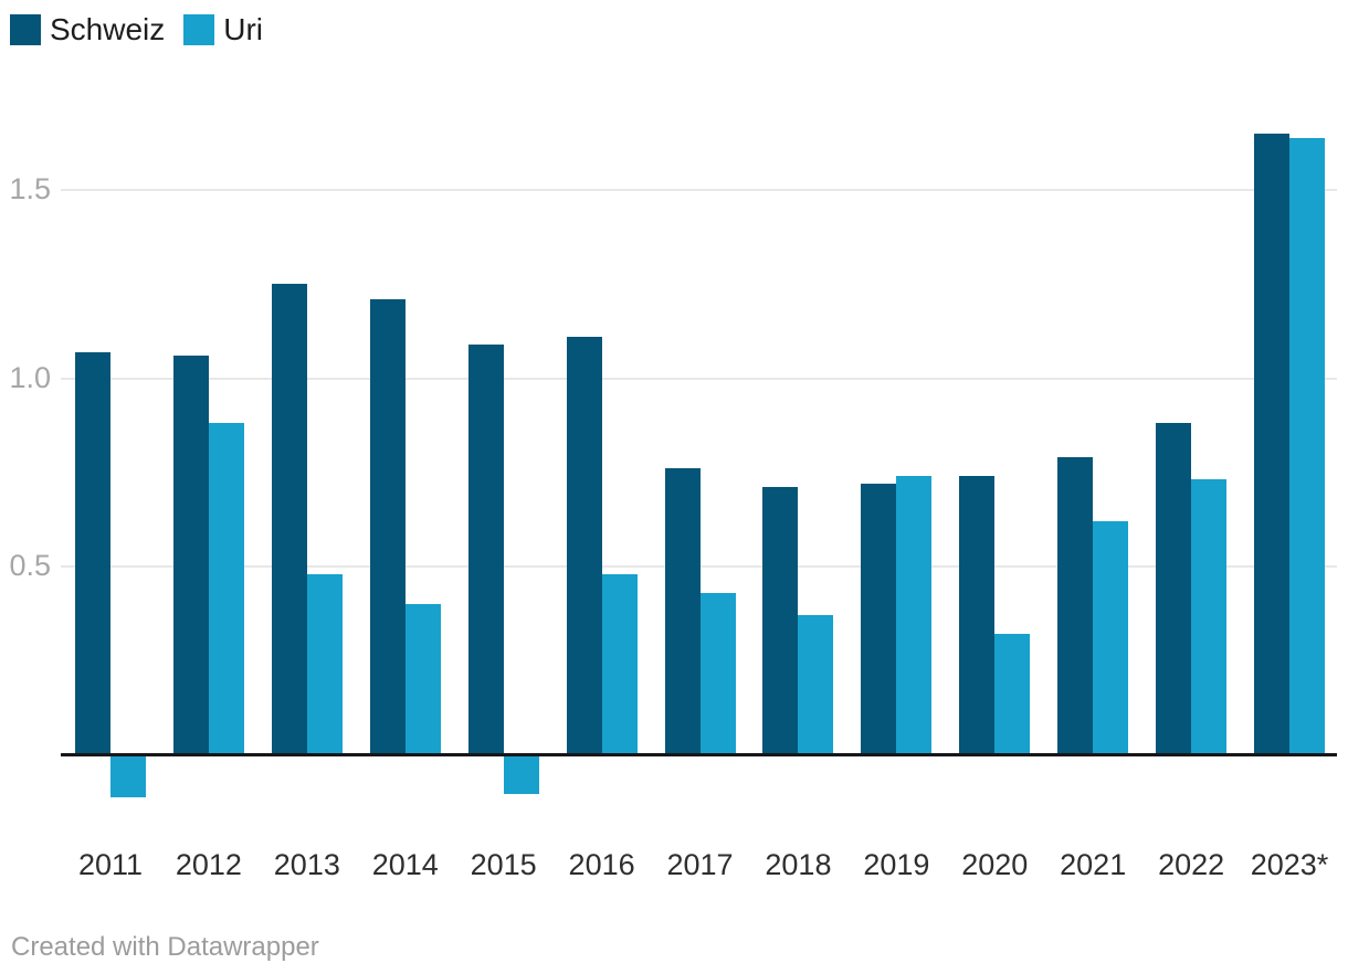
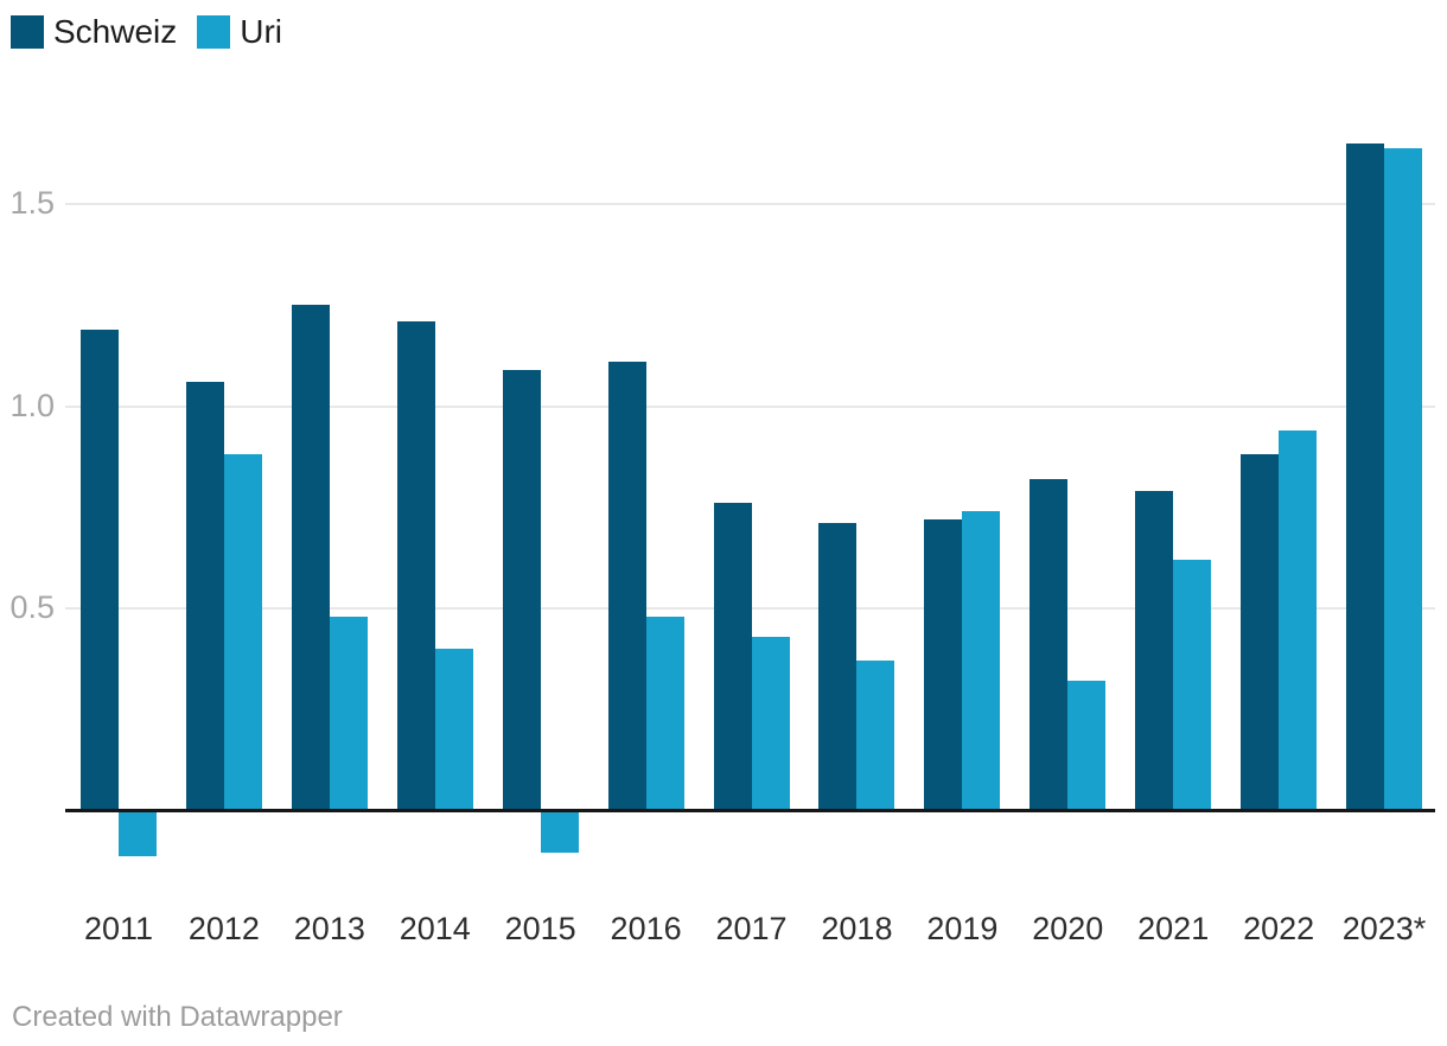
Schweiz/2011: 1.07 -> 1.19
Schweiz/2020: 0.74 -> 0.82
Uri/2022: 0.73 -> 0.94
